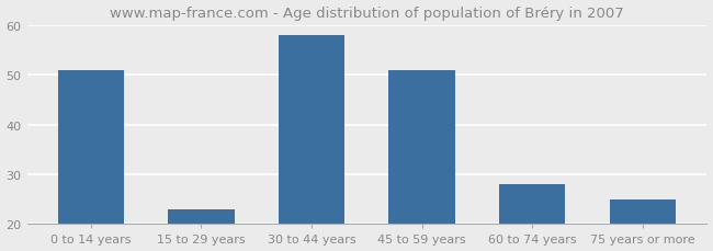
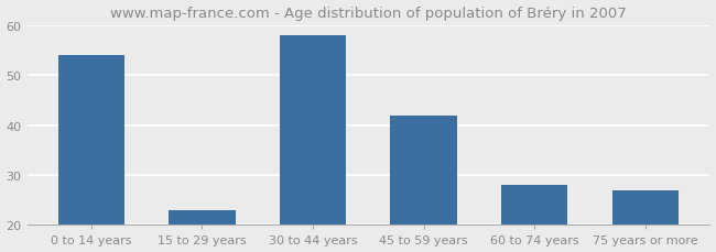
0 to 14 years: 51 -> 54
45 to 59 years: 51 -> 42
75 years or more: 25 -> 27
